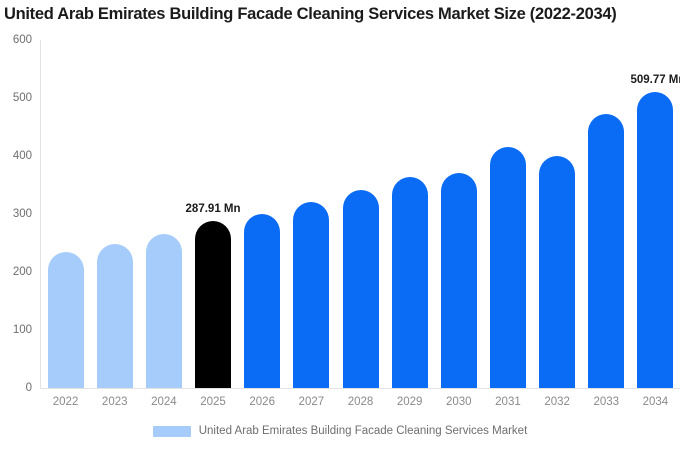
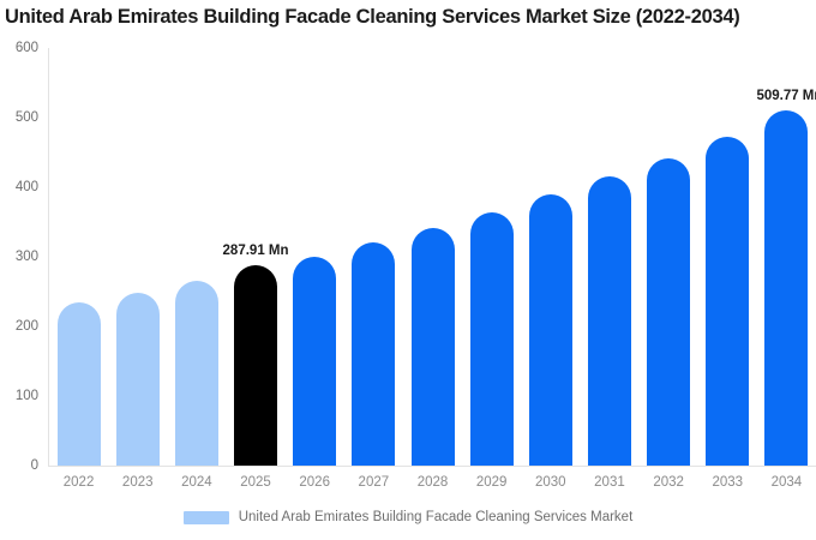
2030: 370 -> 390
2032: 400 -> 440
